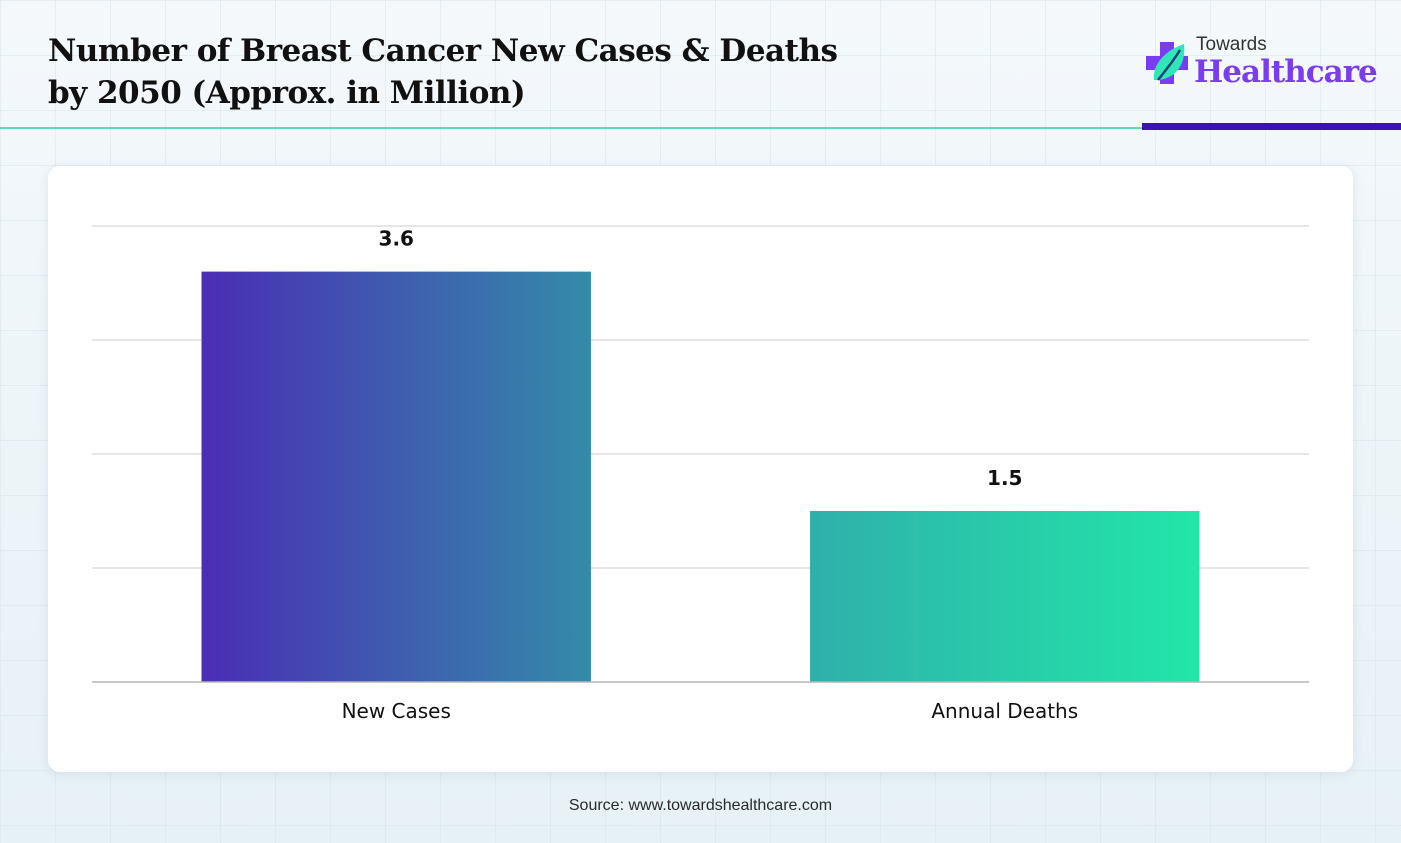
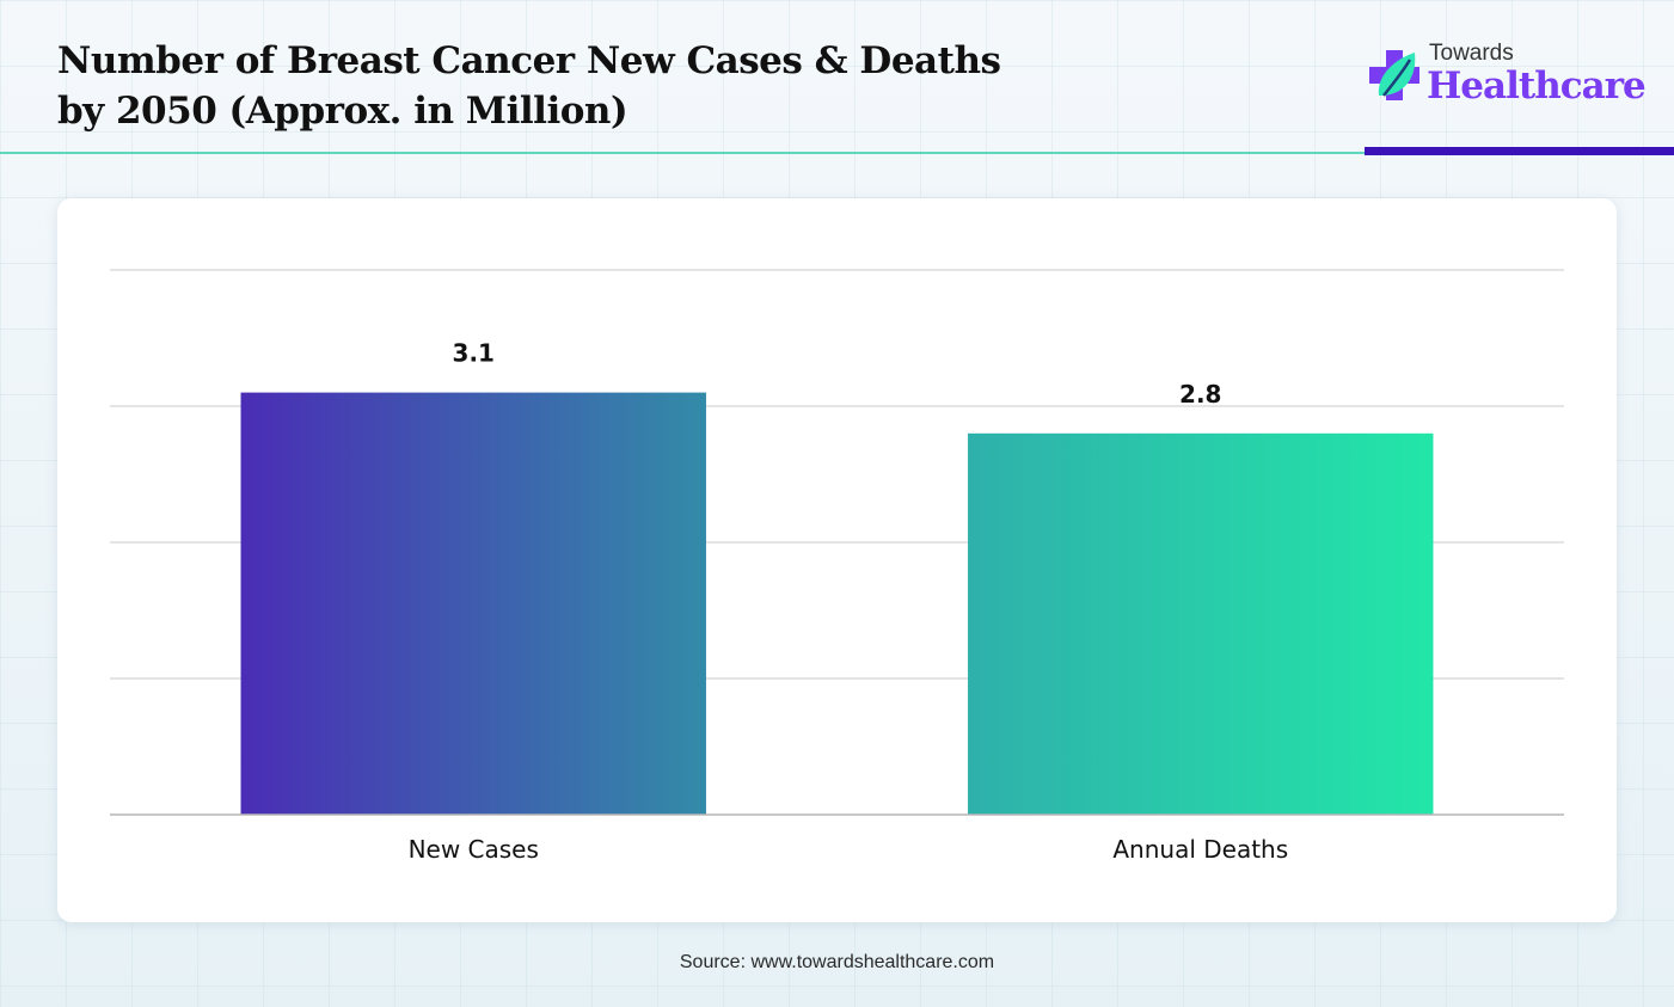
New Cases: 3.6 -> 3.1
Annual Deaths: 1.5 -> 2.8
